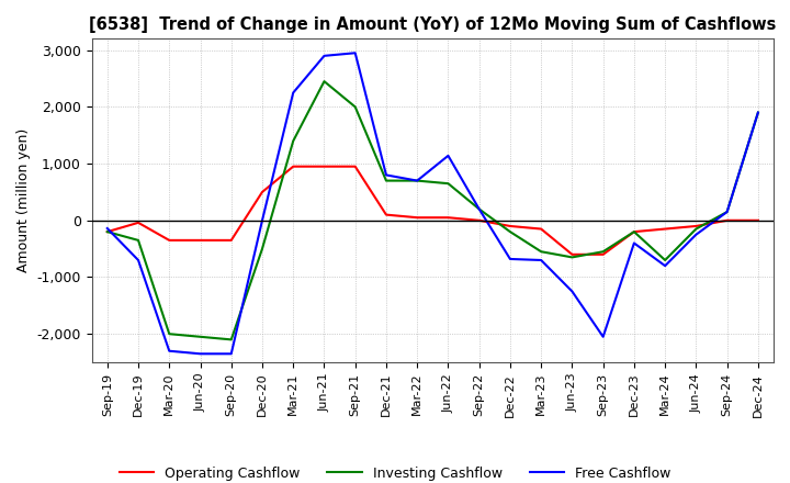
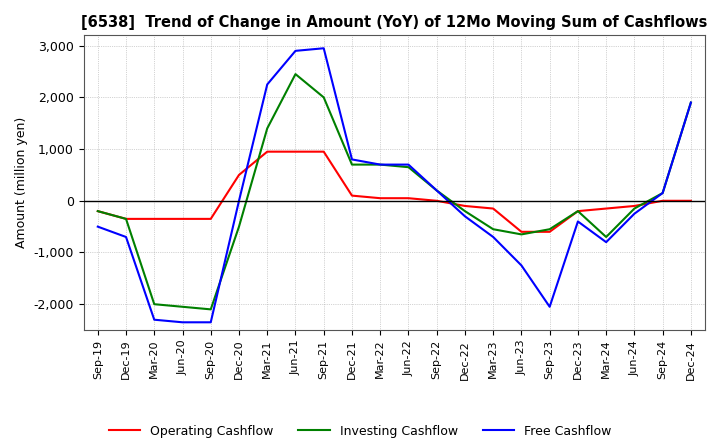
Free Cashflow/Sep-19: -140 -> -500
Operating Cashflow/Dec-19: -40 -> -350
Free Cashflow/Jun-22: 1,140 -> 700
Free Cashflow/Dec-22: -680 -> -300
